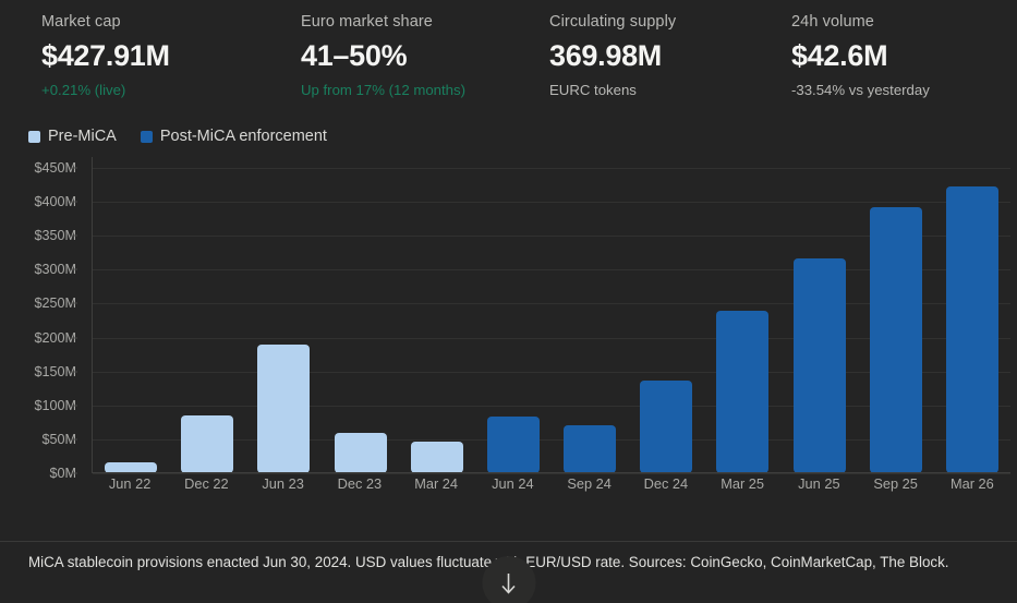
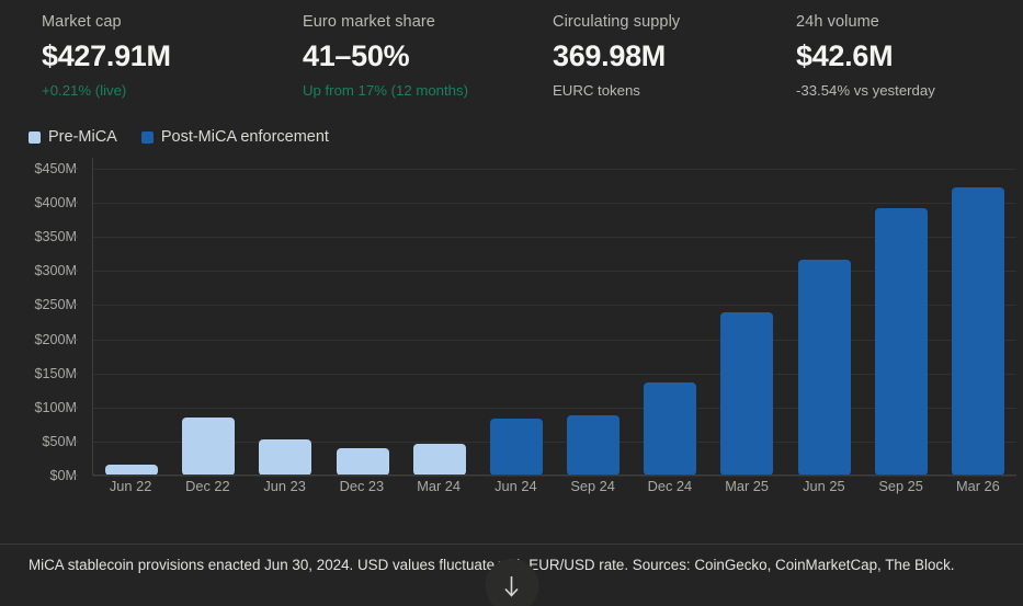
Jun 23: $190M -> $50M
Dec 23: $60M -> $40M
Sep 24: $70M -> $90M
